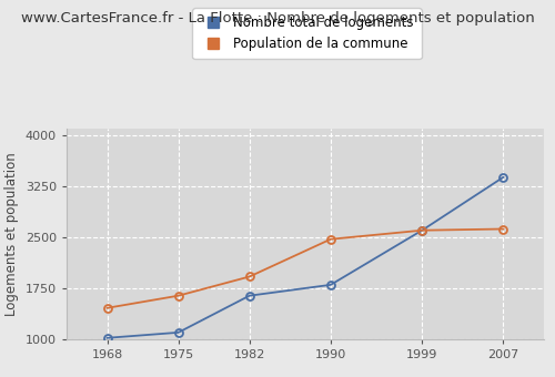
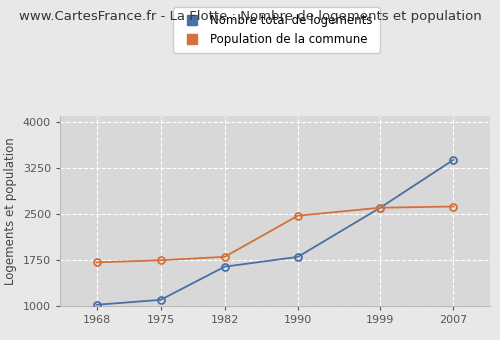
Population de la commune/1968: 1460 -> 1710
Population de la commune/1975: 1640 -> 1740
Population de la commune/1982: 1920 -> 1800
